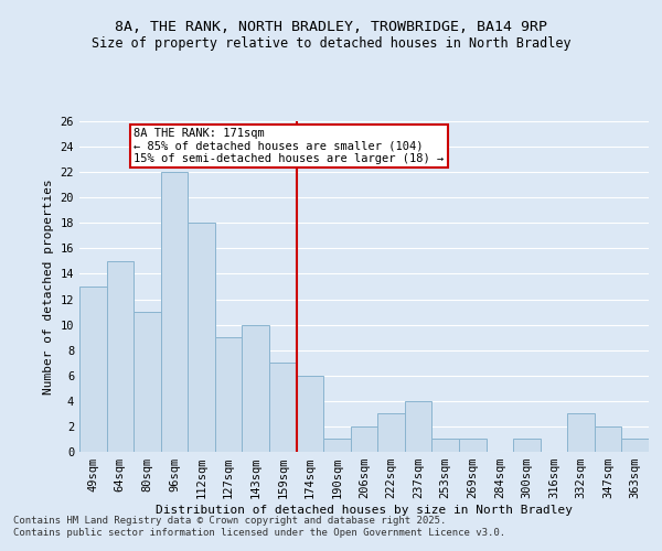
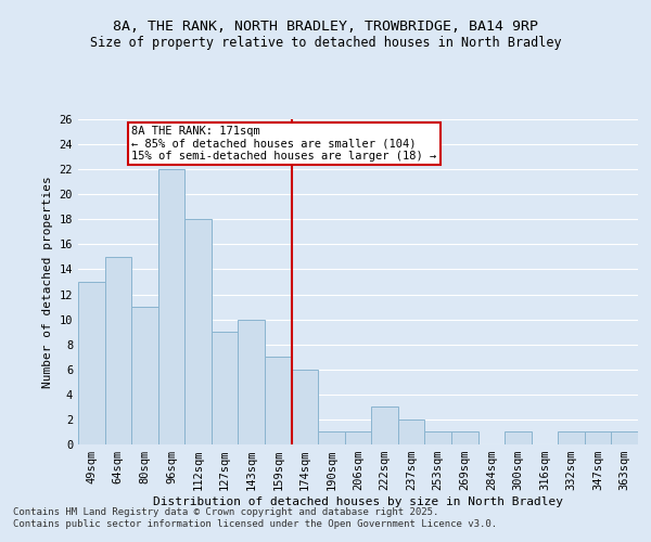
206sqm: 2 -> 1
237sqm: 4 -> 2
332sqm: 3 -> 1
347sqm: 2 -> 1
